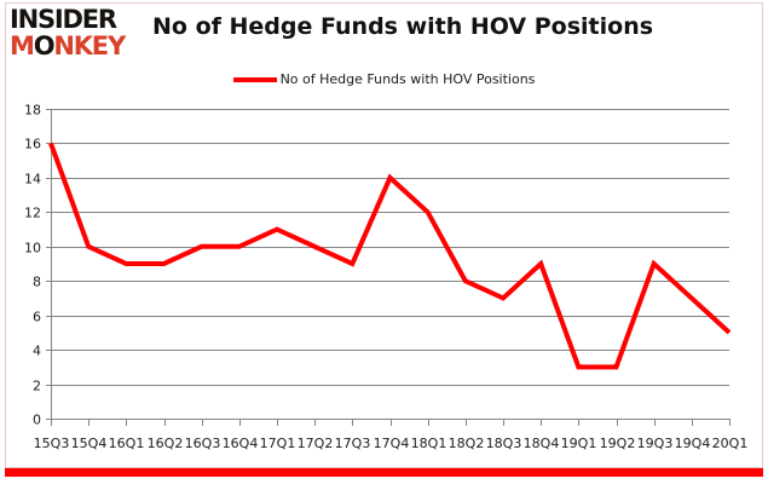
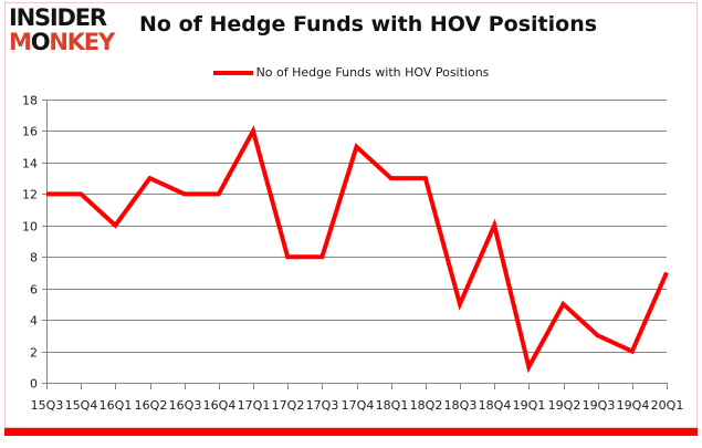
15Q3: 16 -> 12
15Q4: 10 -> 12
16Q1: 9 -> 10
16Q2: 9 -> 13
16Q3: 10 -> 12
16Q4: 10 -> 12
17Q1: 11 -> 16
17Q2: 10 -> 8
17Q3: 9 -> 8
17Q4: 14 -> 15
18Q1: 12 -> 13
18Q2: 8 -> 13
18Q3: 7 -> 5
18Q4: 9 -> 10
19Q1: 3 -> 1
19Q2: 3 -> 5
19Q3: 9 -> 3
19Q4: 7 -> 2
20Q1: 5 -> 7
